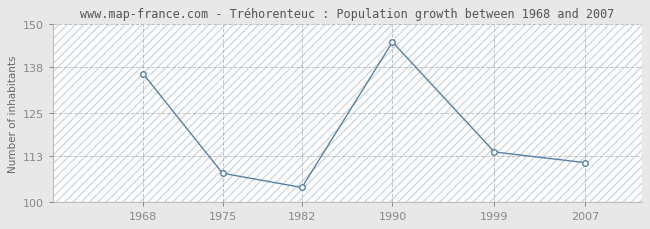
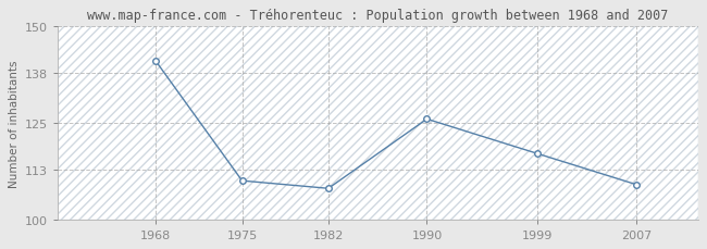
1968: 136 -> 141
1975: 108 -> 110
1982: 104 -> 108
1990: 145 -> 126
1999: 114 -> 117
2007: 111 -> 109
